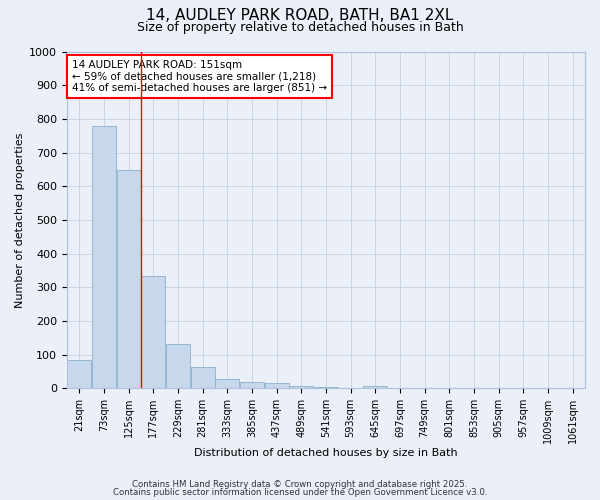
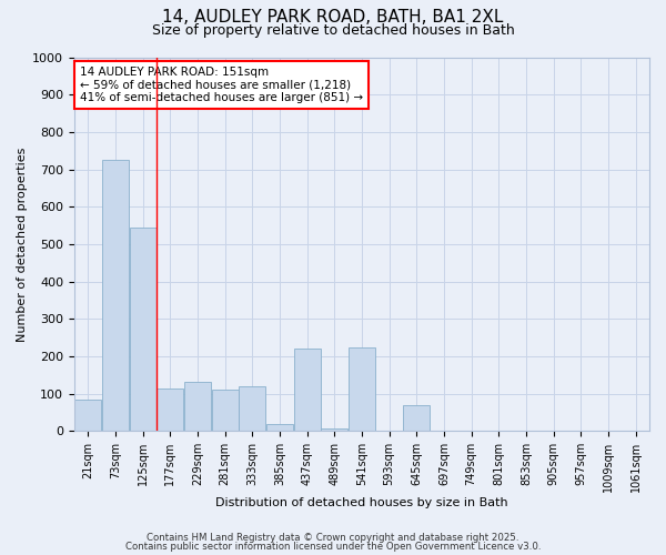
73sqm: 780 -> 725
125sqm: 648 -> 545
177sqm: 335 -> 115
281sqm: 62 -> 110
333sqm: 27 -> 120
437sqm: 16 -> 220
541sqm: 5 -> 225
645sqm: 8 -> 70
